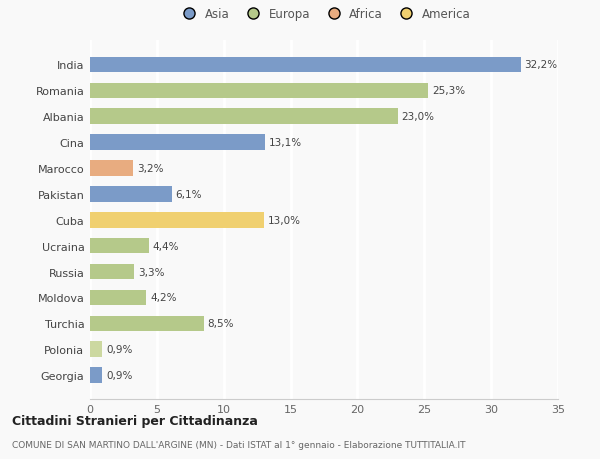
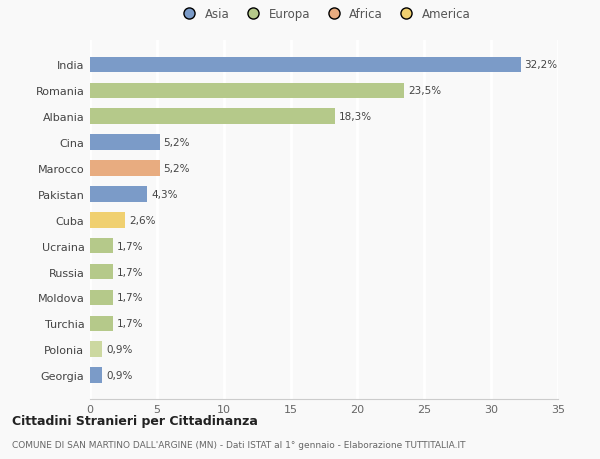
Romania: 25,3% -> 23,5%
Albania: 23,0% -> 18,3%
Cina: 13,1% -> 5,2%
Marocco: 3,2% -> 5,2%
Pakistan: 6,1% -> 4,3%
Cuba: 13,0% -> 2,6%
Ucraina: 4,4% -> 1,7%
Russia: 3,3% -> 1,7%
Moldova: 4,2% -> 1,7%
Turchia: 8,5% -> 1,7%
